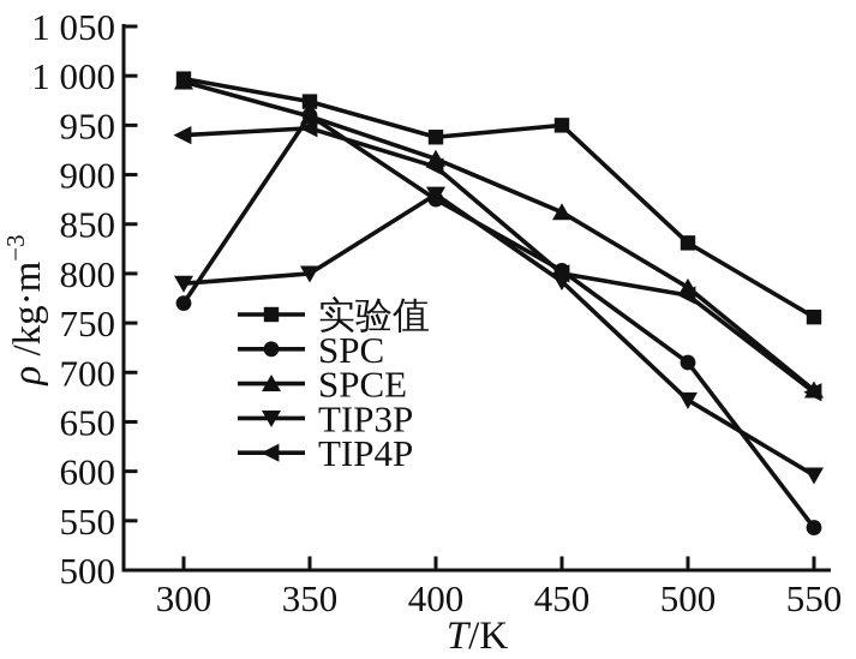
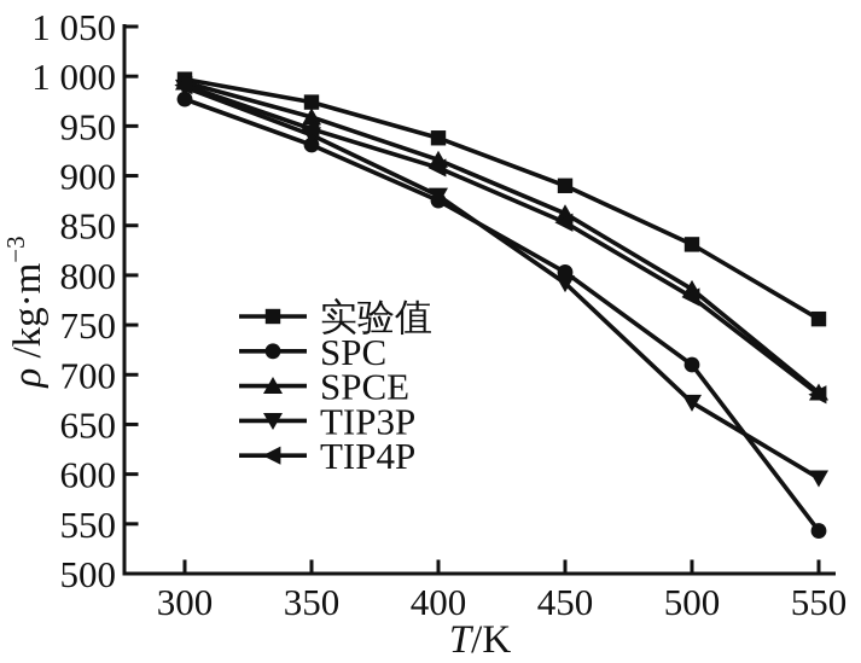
SPC/300: 770 -> 980
TIP3P/300: 790 -> 990
TIP4P/300: 940 -> 990
SPC/350: 960 -> 930
TIP3P/350: 800 -> 940
实验值/450: 950 -> 890
TIP4P/450: 800 -> 850
